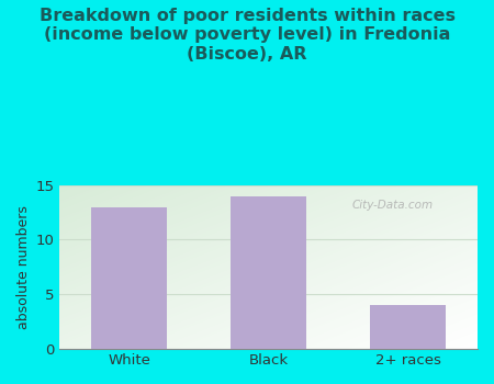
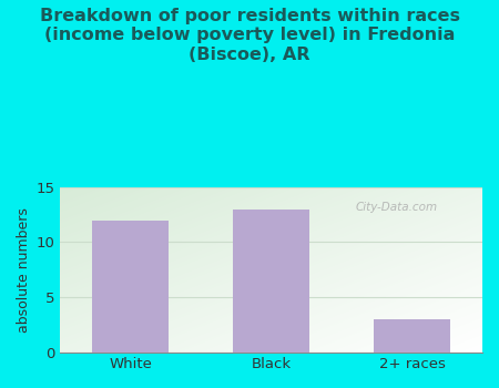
White: 13 -> 12
Black: 14 -> 13
2+ races: 4 -> 3
